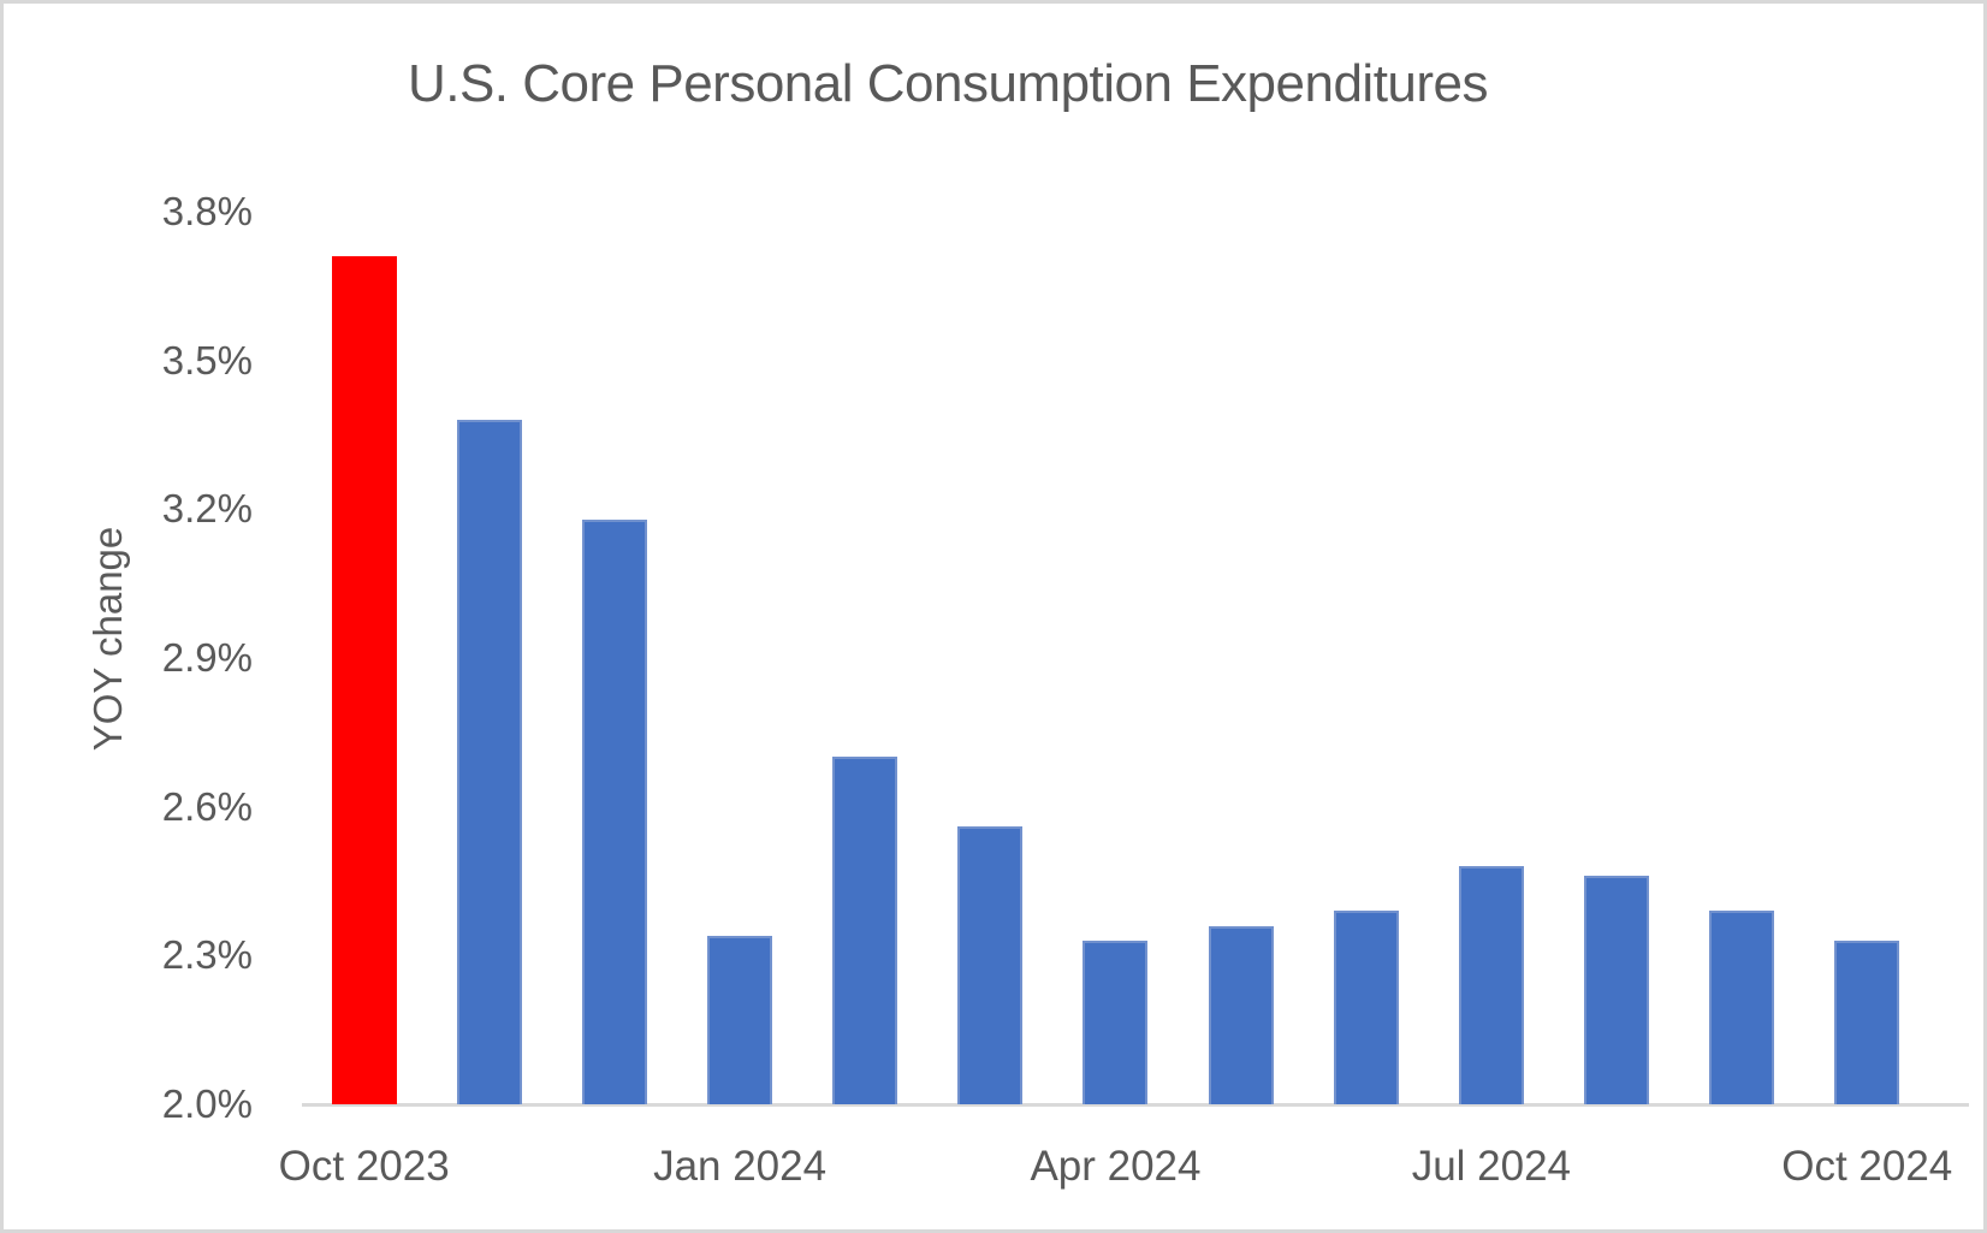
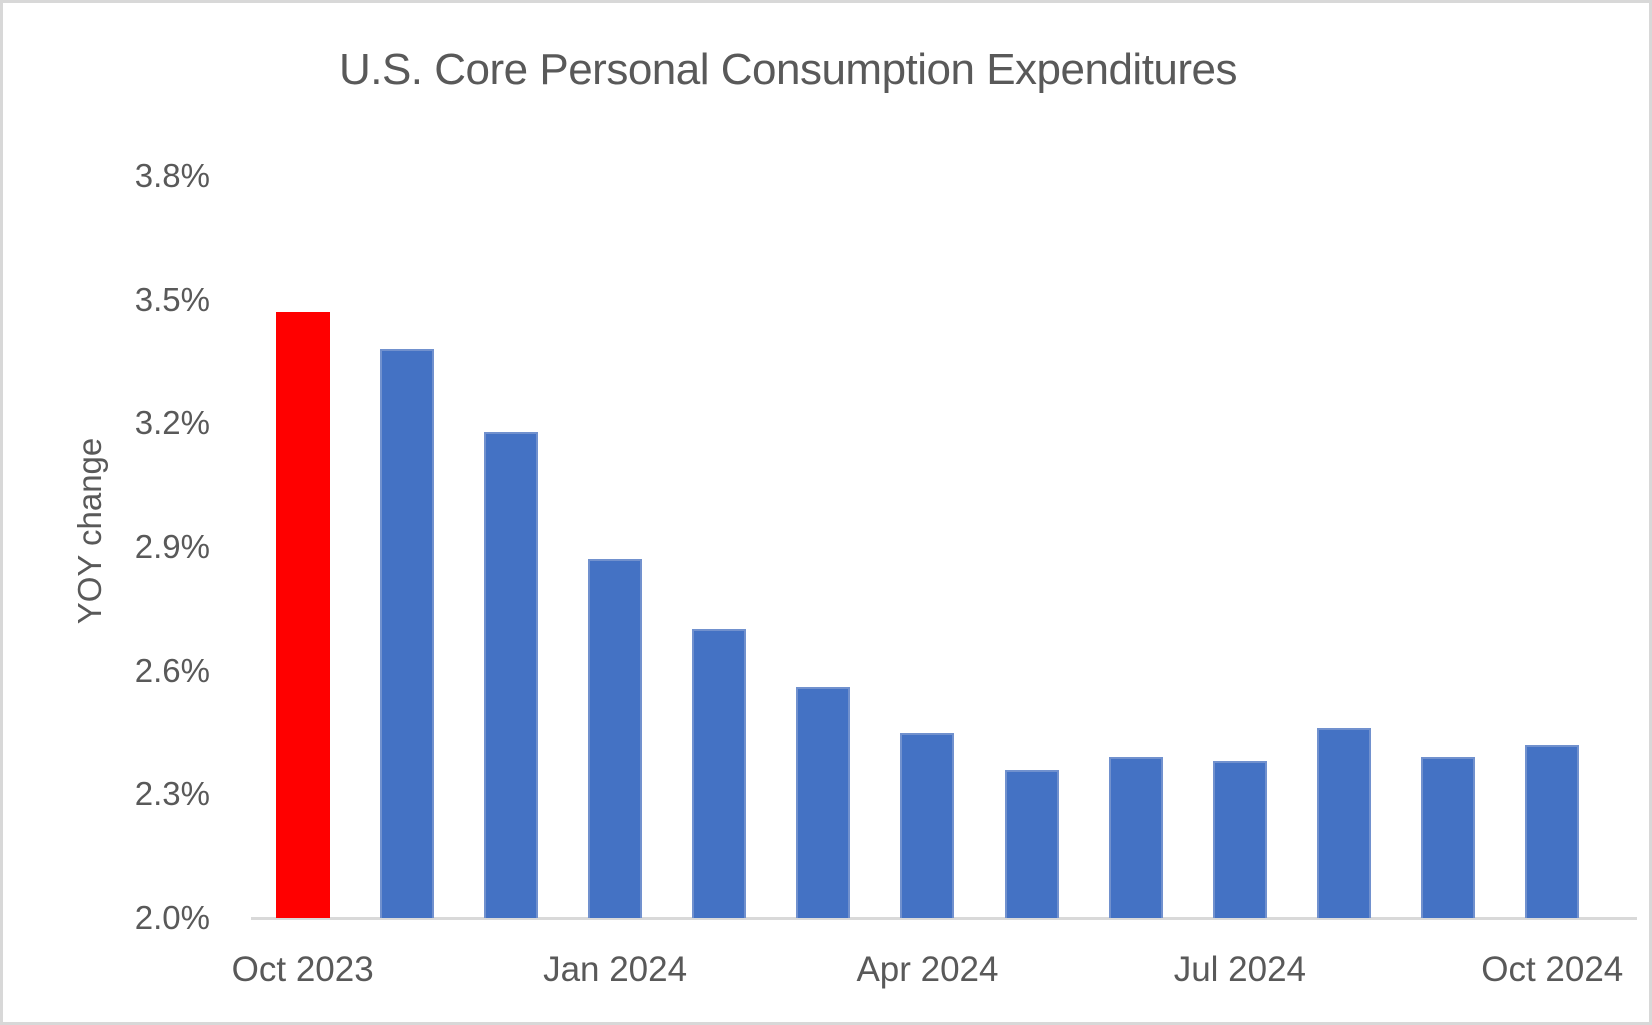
Oct 2023: 3.71% -> 3.47%
Jan 2024: 2.34% -> 2.87%
Apr 2024: 2.33% -> 2.45%
Jul 2024: 2.48% -> 2.38%
Oct 2024: 2.33% -> 2.42%
